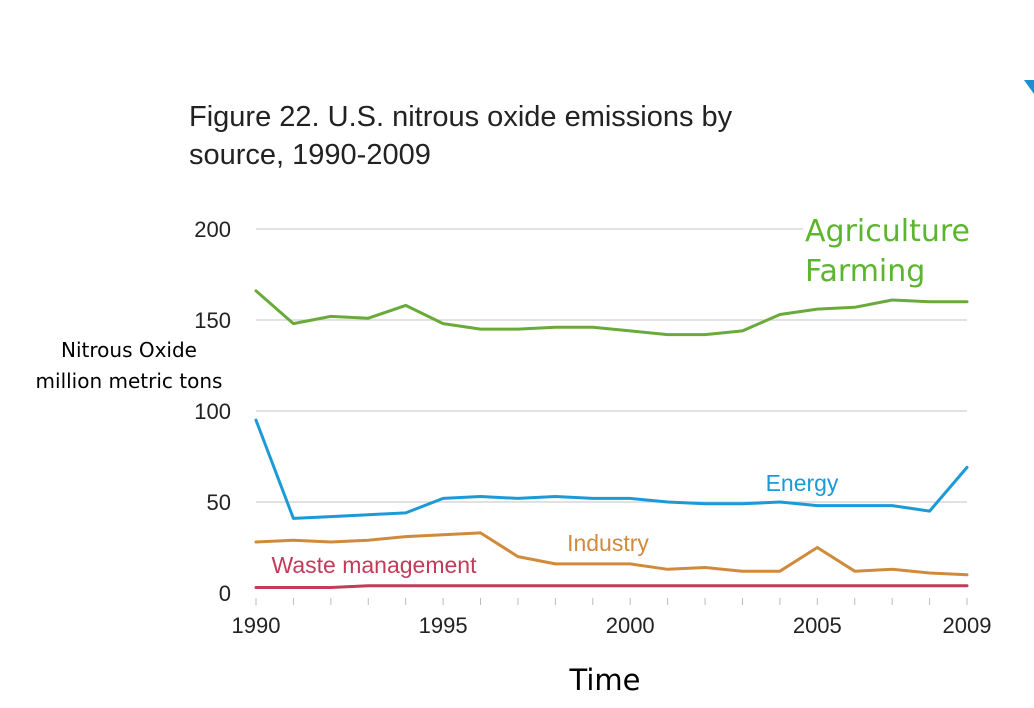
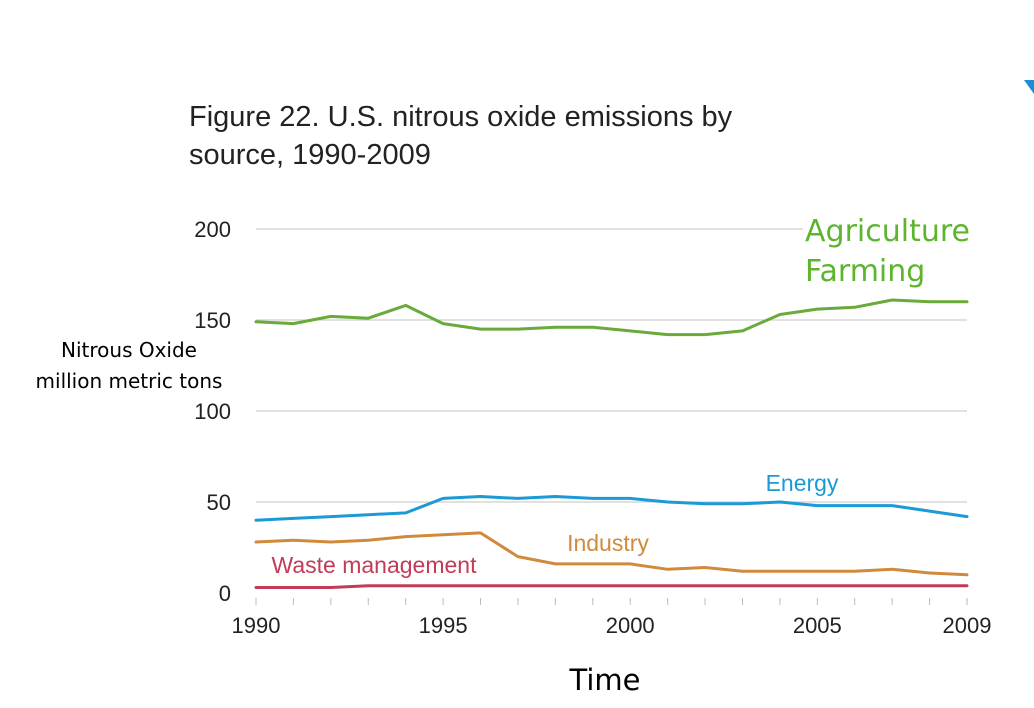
Agriculture/1990: 166 -> 149
Energy/1990: 95 -> 40
Industry/2005: 25 -> 12
Energy/2009: 69 -> 42
